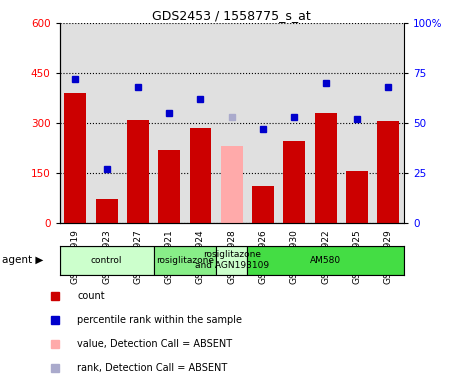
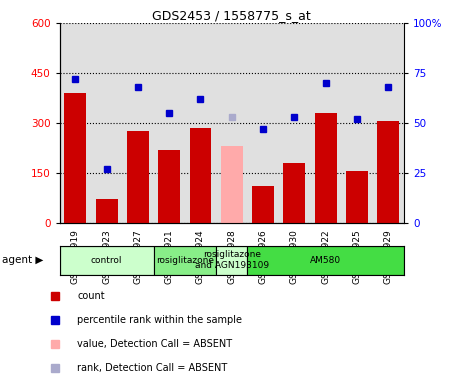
GSM132927: 310 -> 275
GSM132930: 245 -> 180
